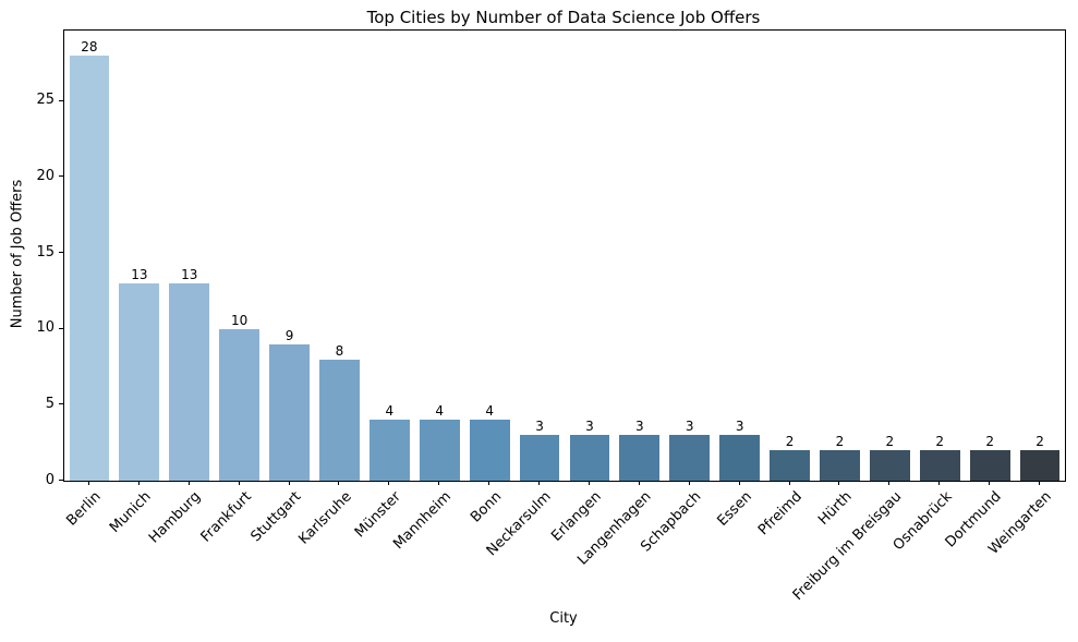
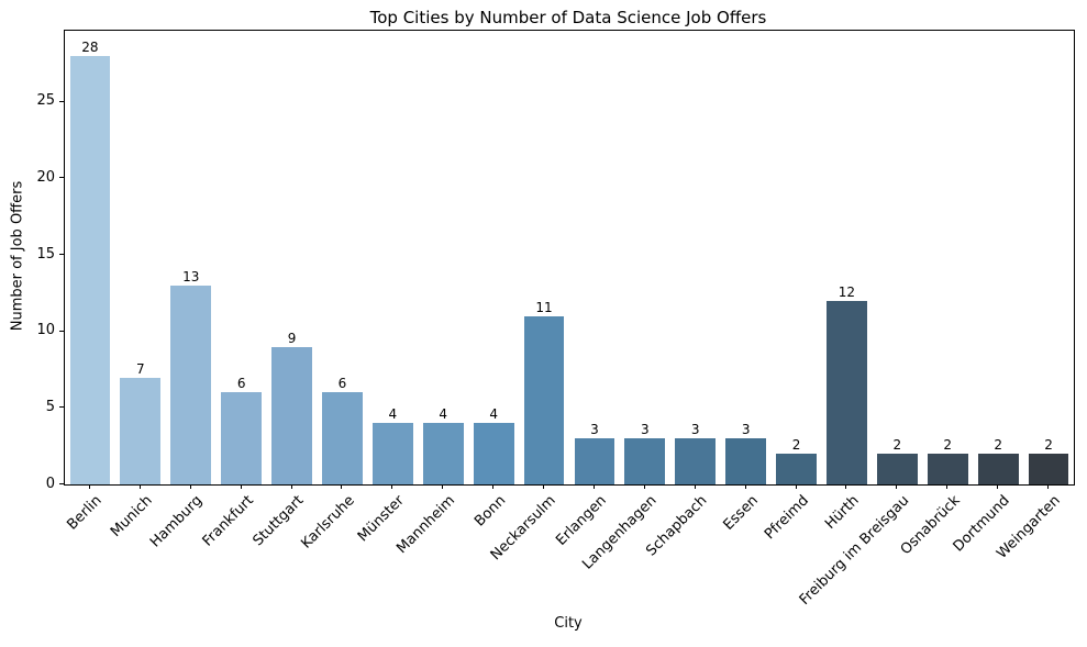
Munich: 13 -> 7
Frankfurt: 10 -> 6
Karlsruhe: 8 -> 6
Neckarsulm: 3 -> 11
Hürth: 2 -> 12
